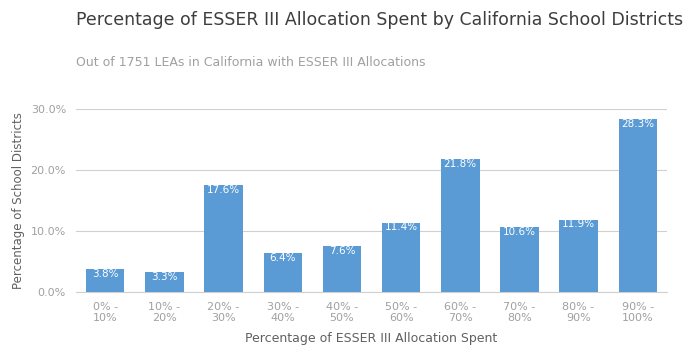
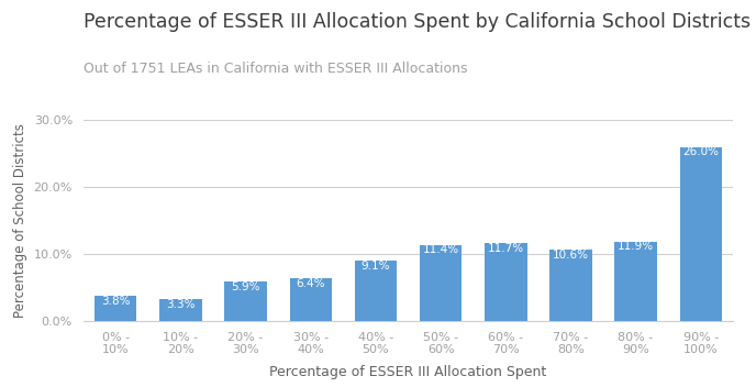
20% - 30%: 17.6% -> 5.9%
40% - 50%: 7.6% -> 9.1%
60% - 70%: 21.8% -> 11.7%
90% - 100%: 28.3% -> 26.0%
